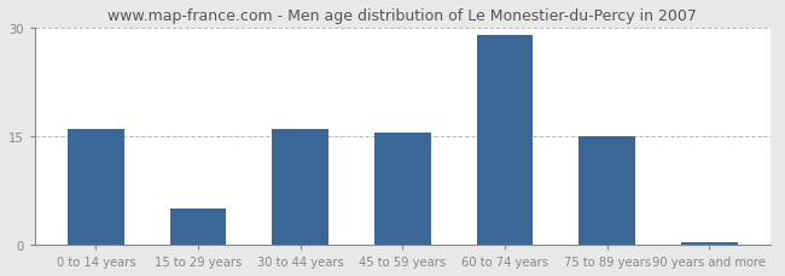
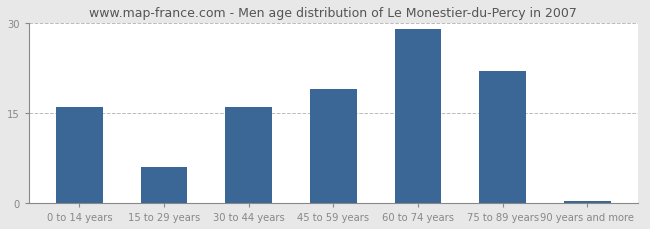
15 to 29 years: 5.0 -> 6.0
45 to 59 years: 15.5 -> 19.0
75 to 89 years: 15.0 -> 22.0
